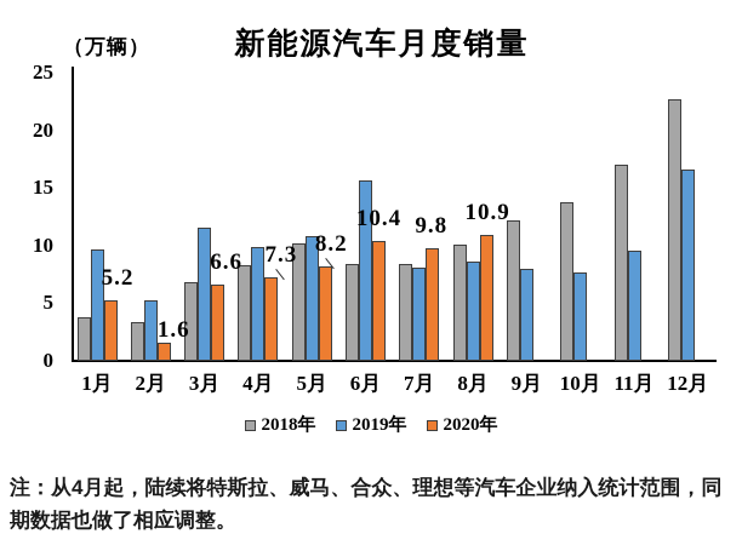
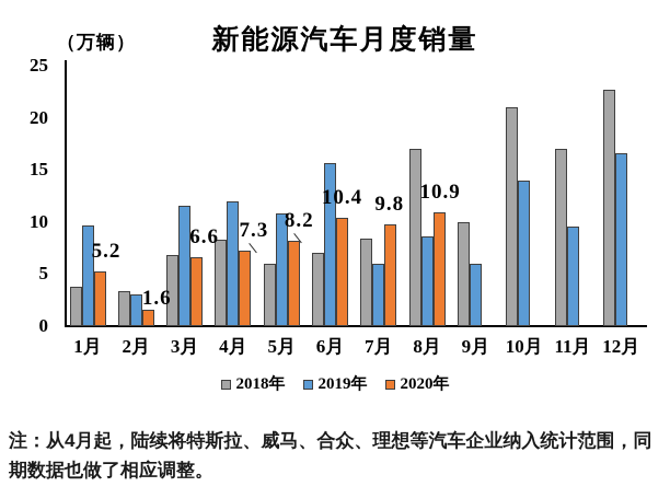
2019年/2月: 5 -> 3
2019年/4月: 10 -> 12
2018年/5月: 10 -> 6
2018年/6月: 8 -> 7
2019年/7月: 8 -> 6
2018年/8月: 10 -> 17
2018年/9月: 12 -> 10
2019年/9月: 8 -> 6
2018年/10月: 14 -> 21
2019年/10月: 8 -> 14
